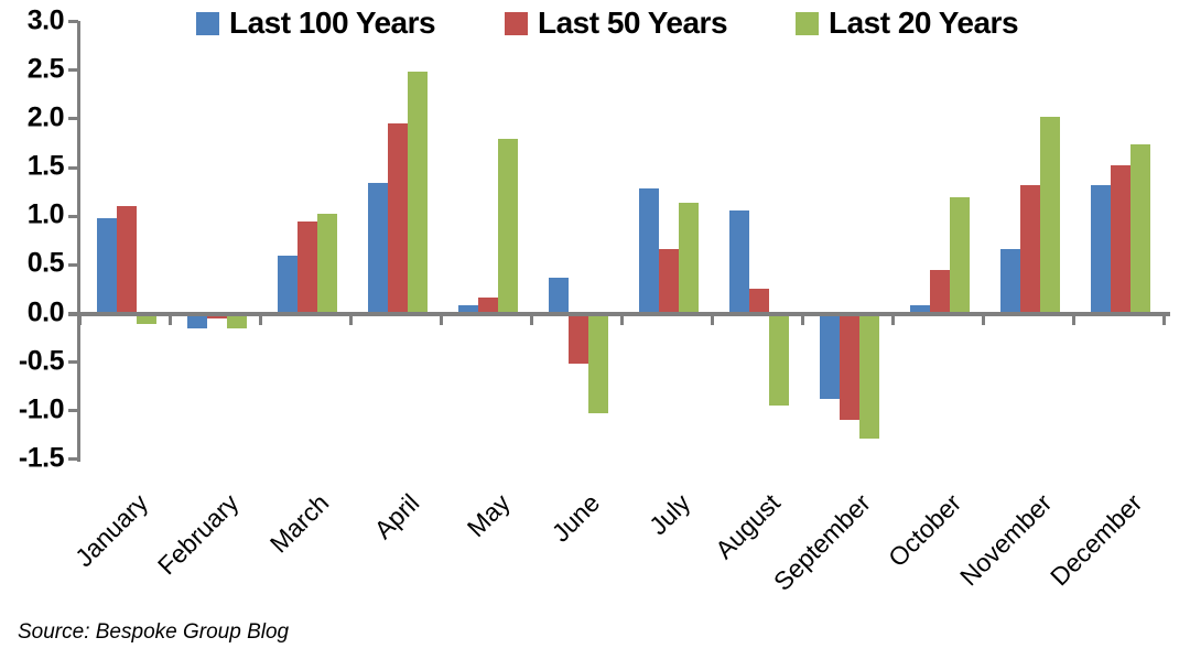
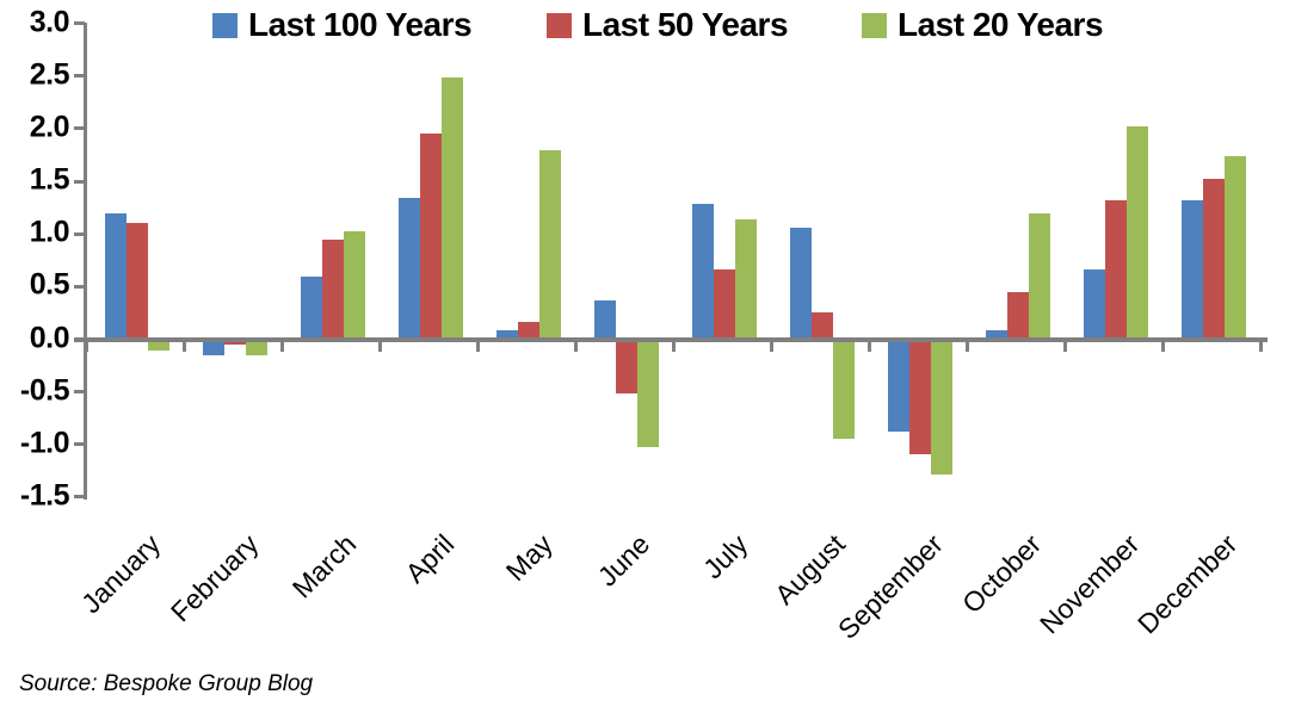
Last 100 Years/January: 1.0 -> 1.2
